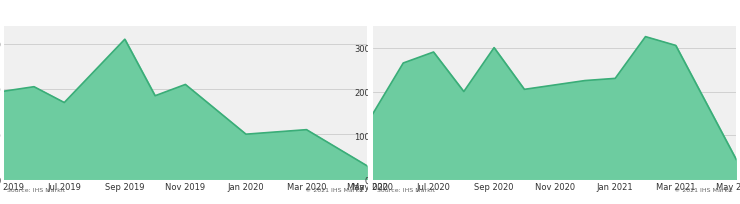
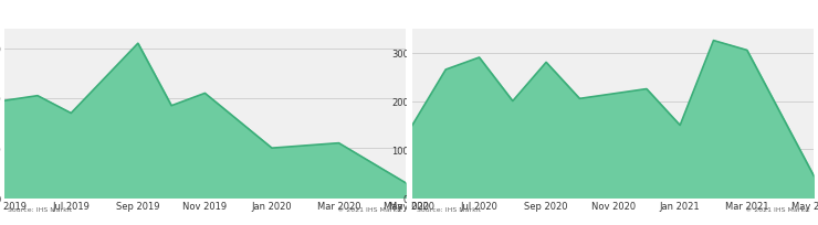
Sep 2020: 300 -> 280
Jan 2021: 230 -> 150
